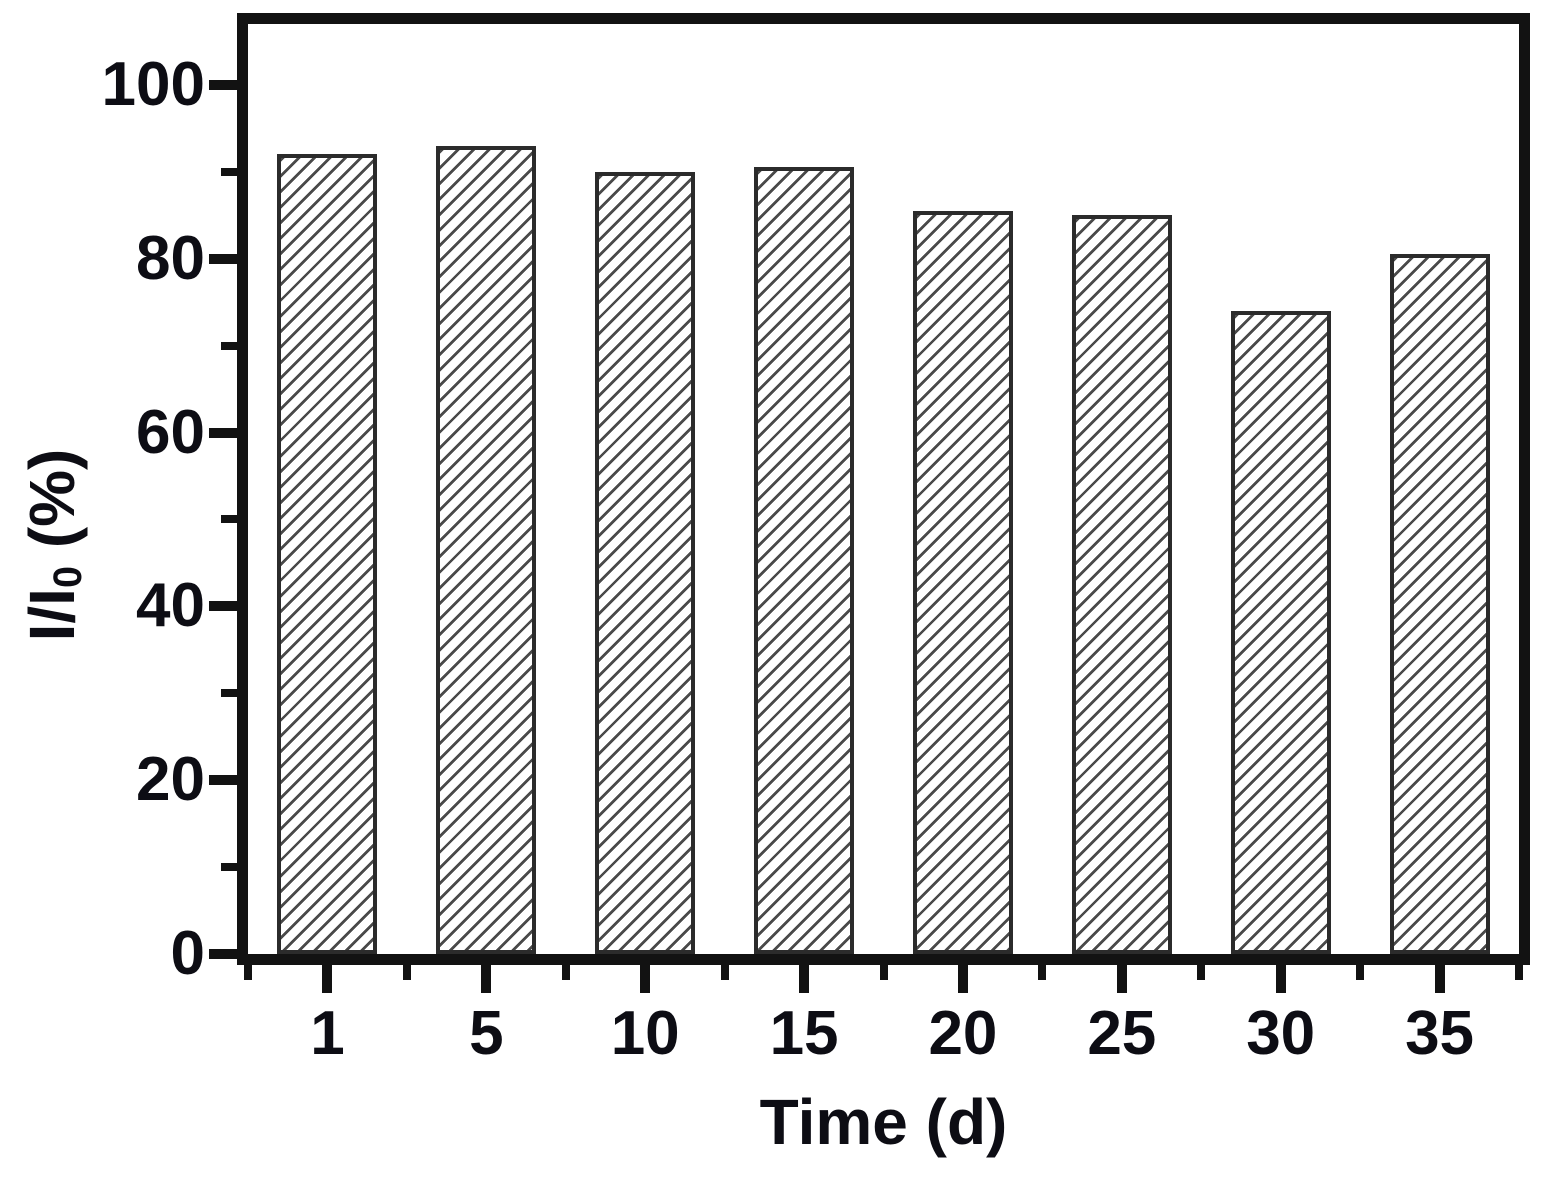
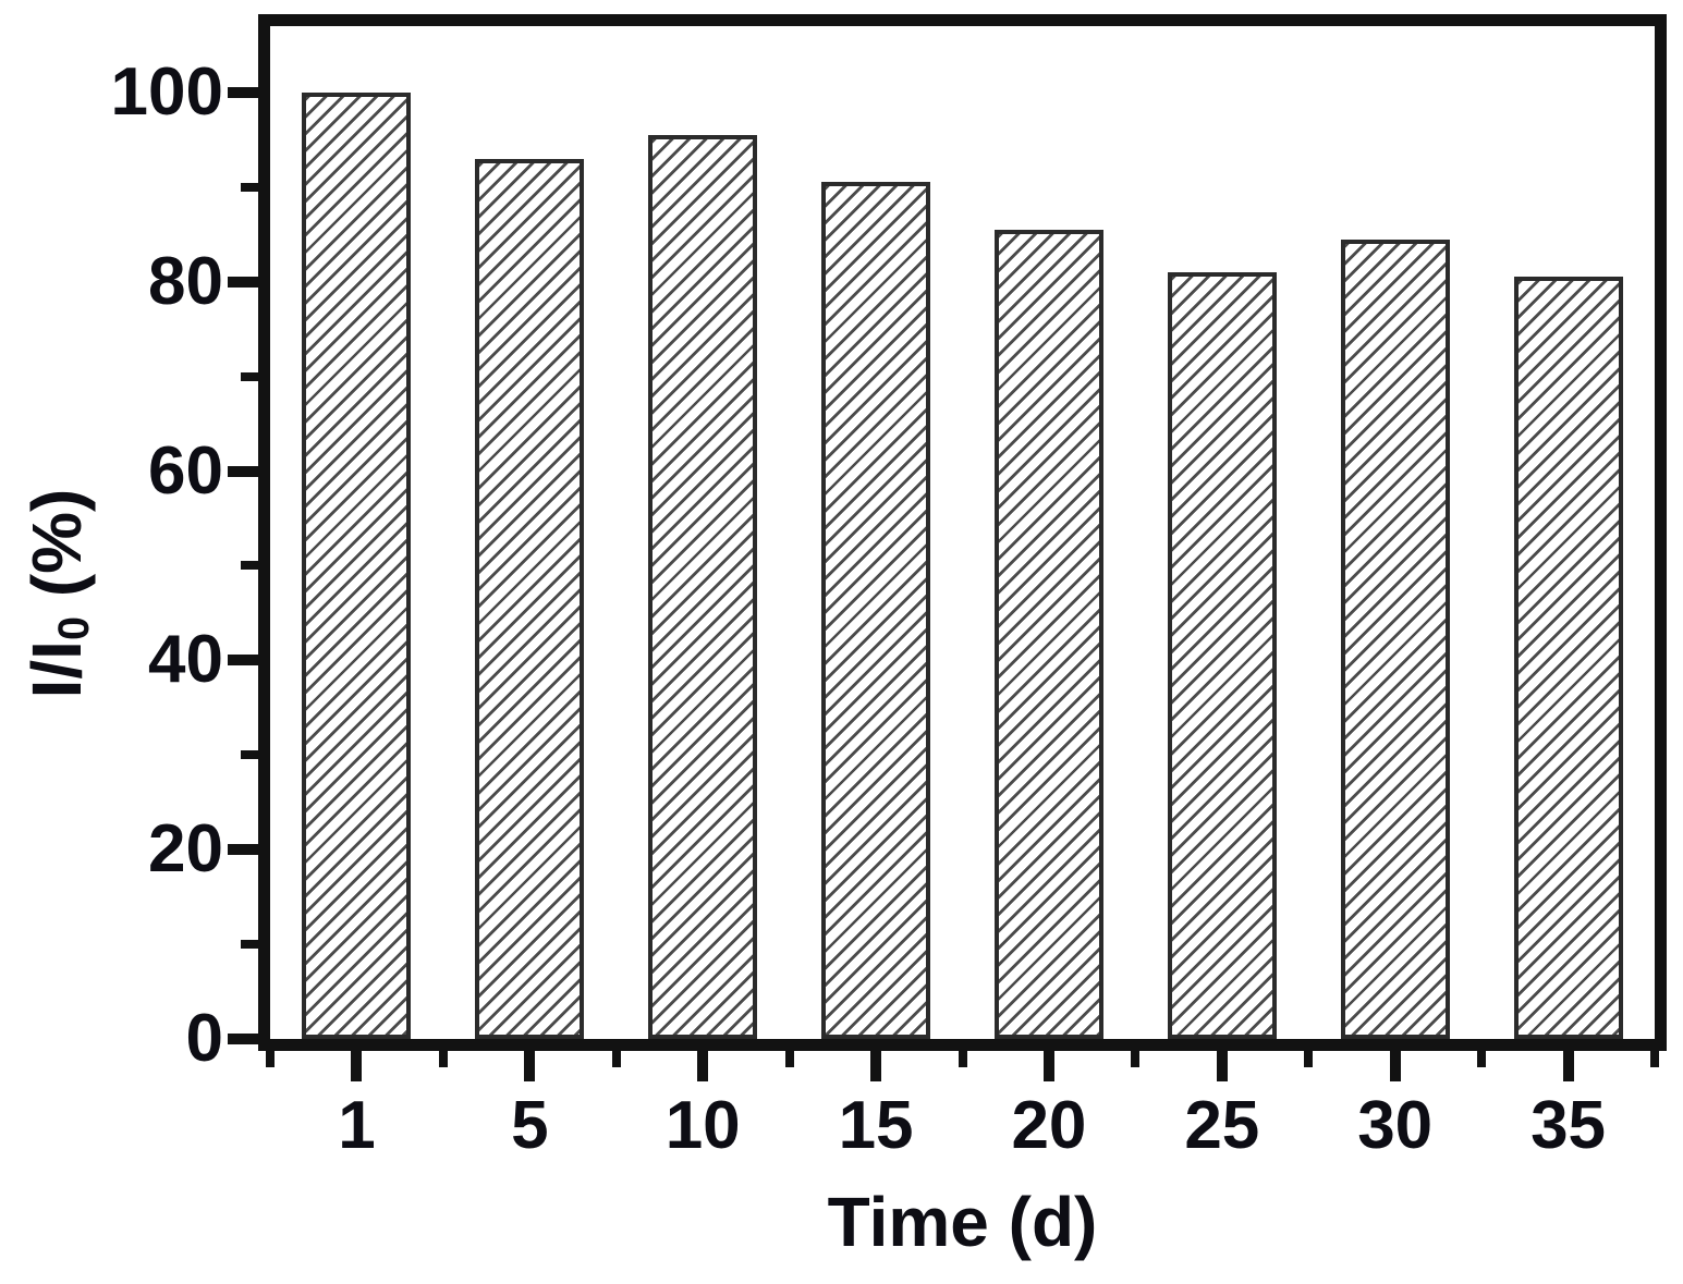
1: 92 -> 100
10: 90 -> 96
25: 85 -> 81
30: 74 -> 84
